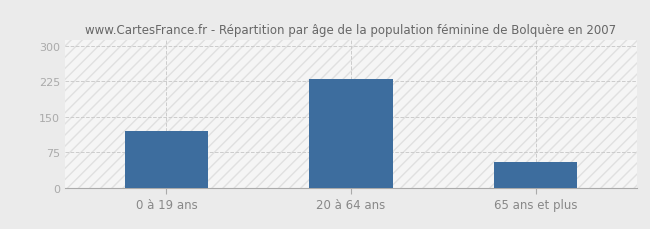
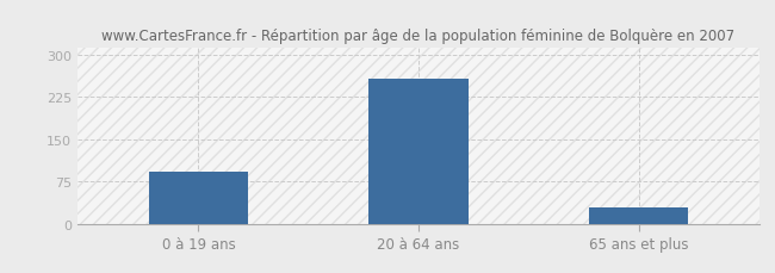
0 à 19 ans: 120 -> 93
20 à 64 ans: 230 -> 257
65 ans et plus: 55 -> 28
